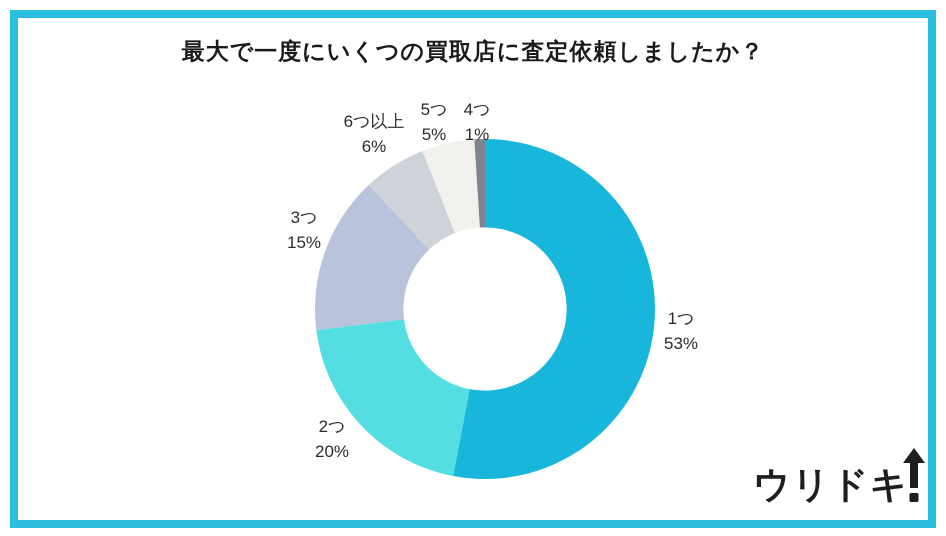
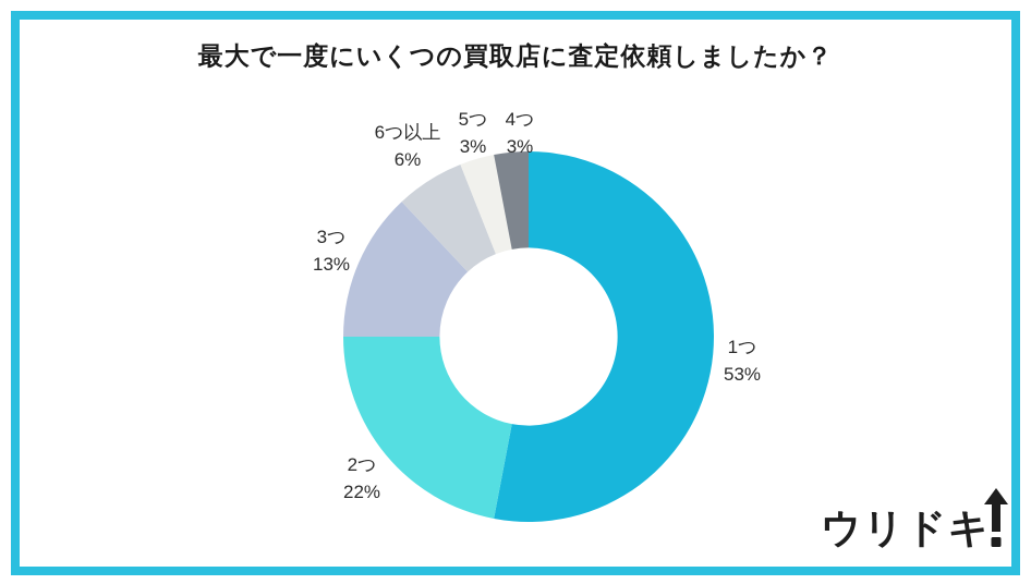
2つ: 20% -> 22%
3つ: 15% -> 13%
5つ: 5% -> 3%
4つ: 1% -> 3%
